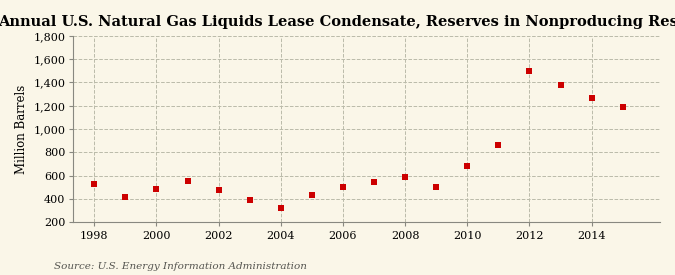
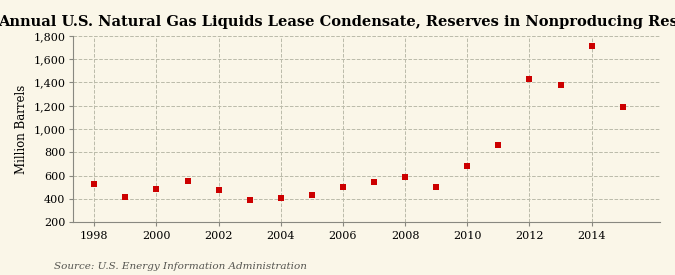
2004: 320 -> 400
2012: 1,500 -> 1,430
2014: 1,270 -> 1,710
